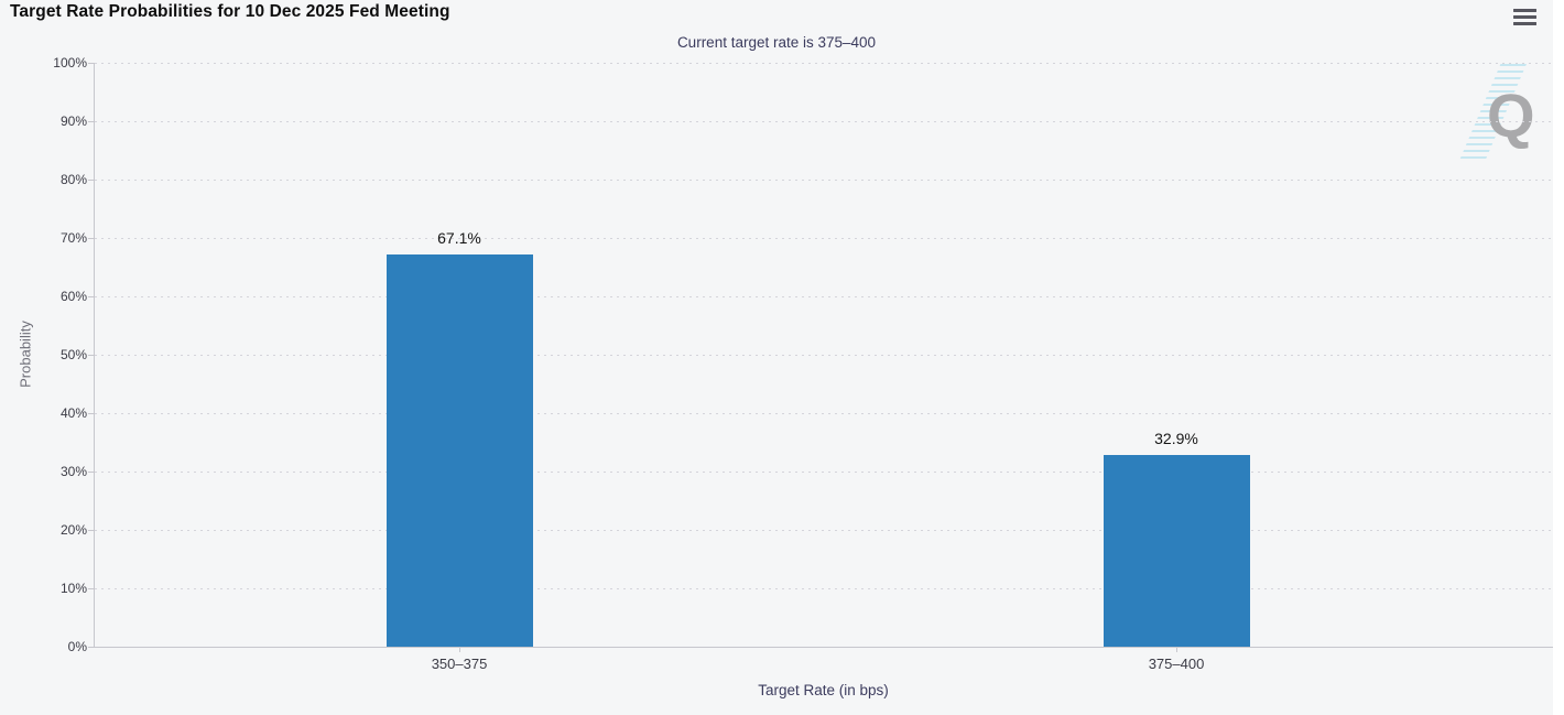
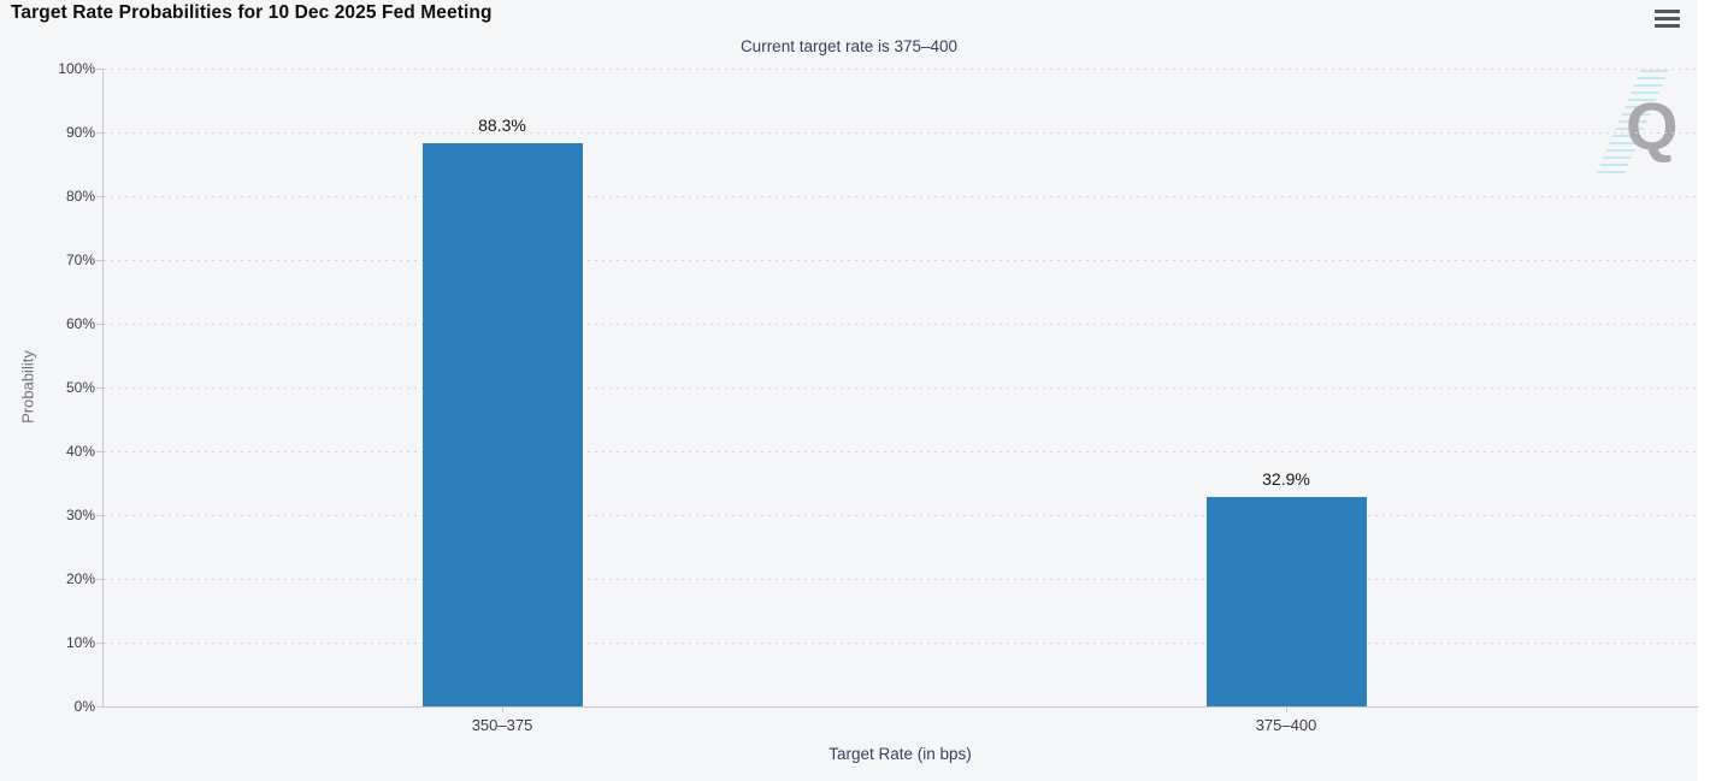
350–375: 67.1% -> 88.3%
